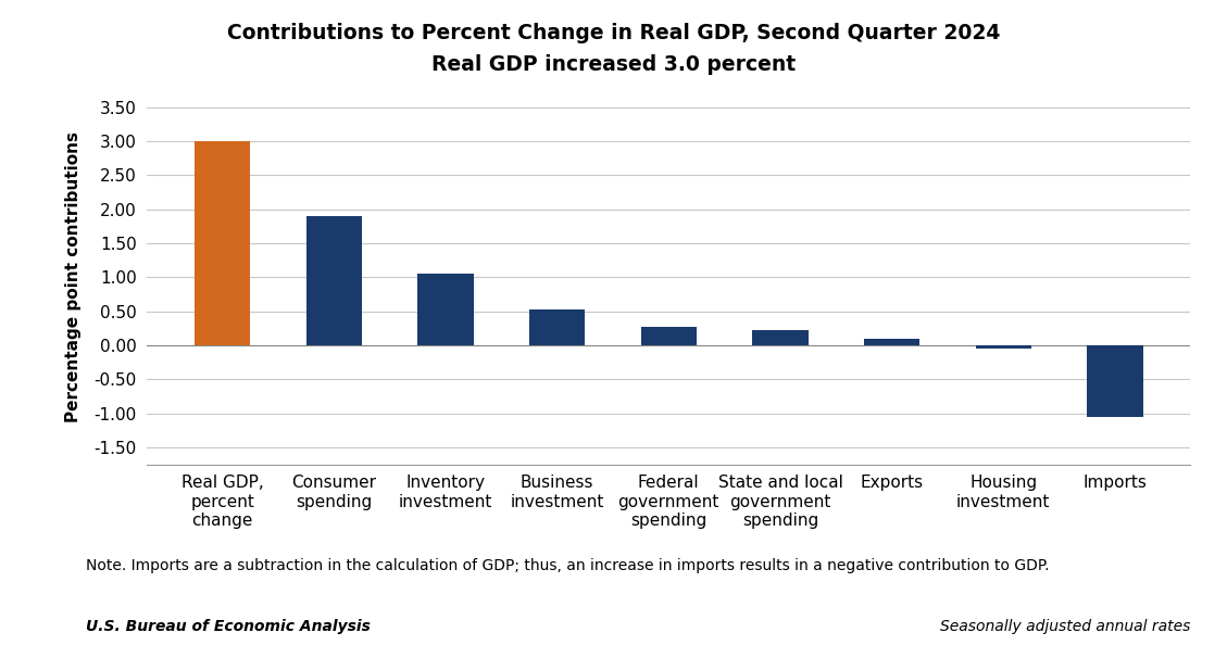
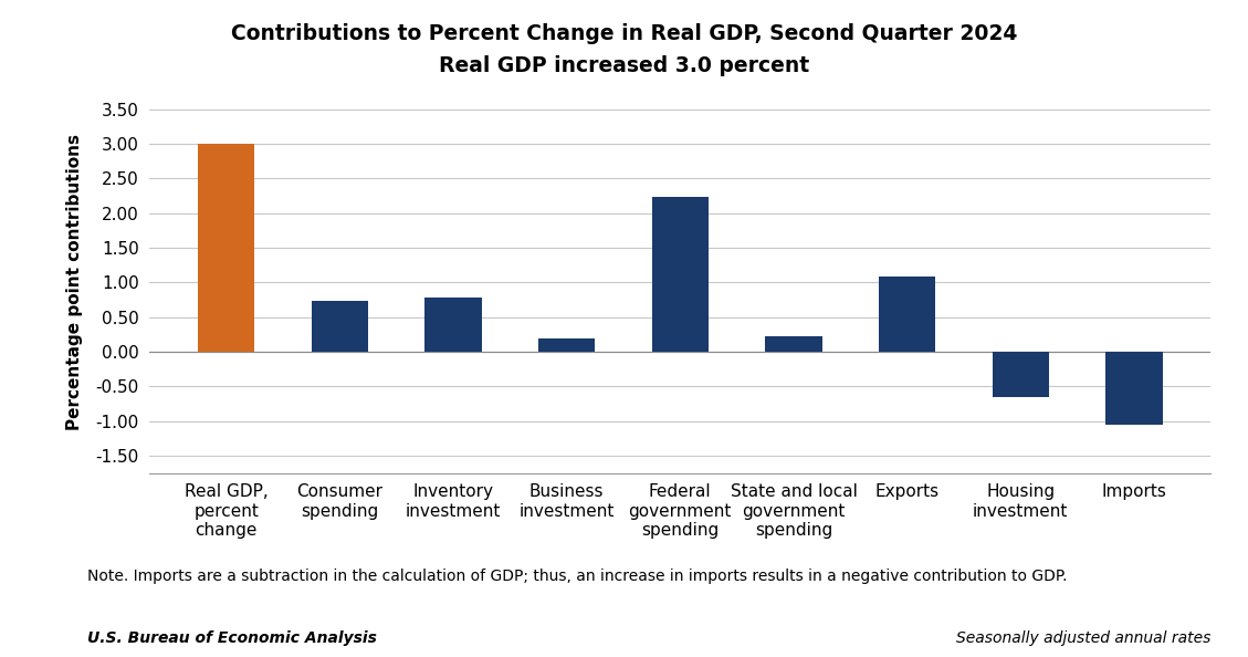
Consumer spending: 1.90 -> 0.74
Inventory investment: 1.05 -> 0.78
Business investment: 0.52 -> 0.20
Federal government spending: 0.27 -> 2.24
Exports: 0.10 -> 1.08
Housing investment: -0.05 -> -0.66
